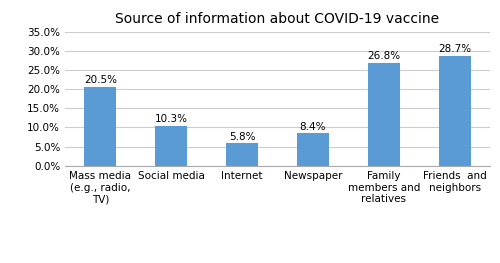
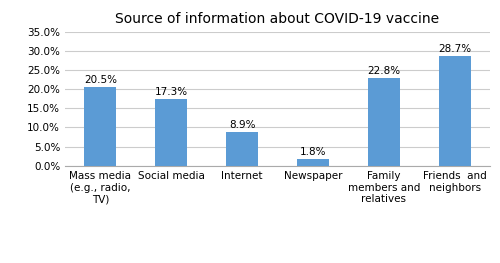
Social media: 10.3% -> 17.3%
Internet: 5.8% -> 8.9%
Newspaper: 8.4% -> 1.8%
Family members and relatives: 26.8% -> 22.8%
